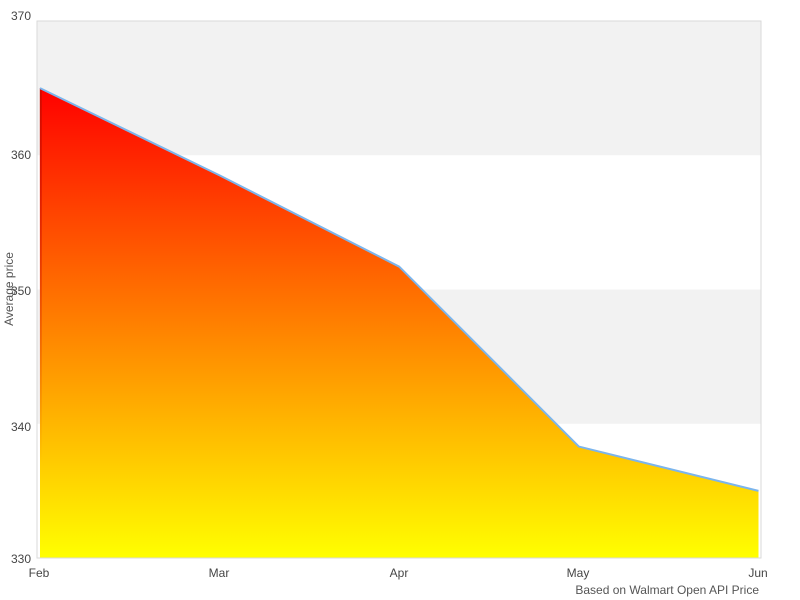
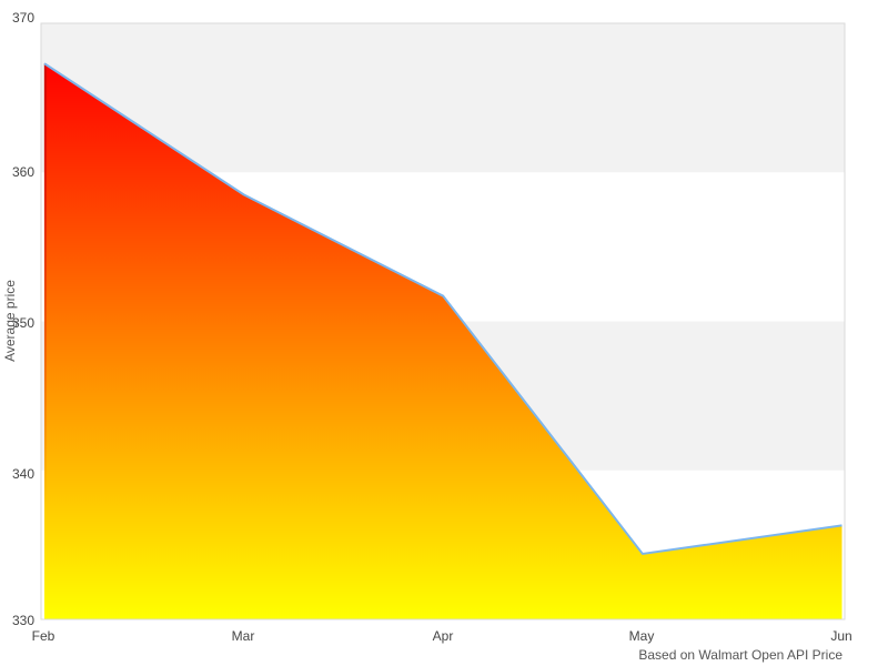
Feb: 365.0 -> 367.3
May: 338.3 -> 334.4
Jun: 335.0 -> 336.3
